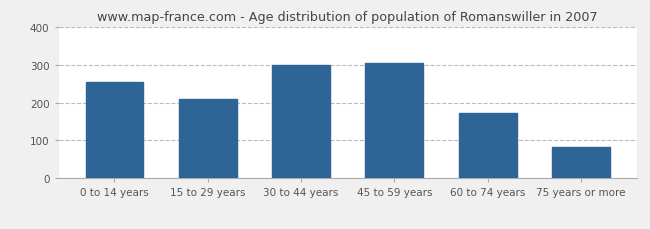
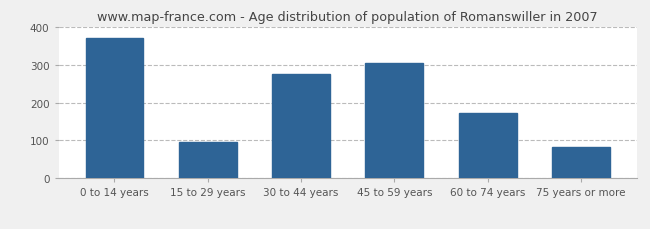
0 to 14 years: 255 -> 370
15 to 29 years: 208 -> 95
30 to 44 years: 300 -> 275
